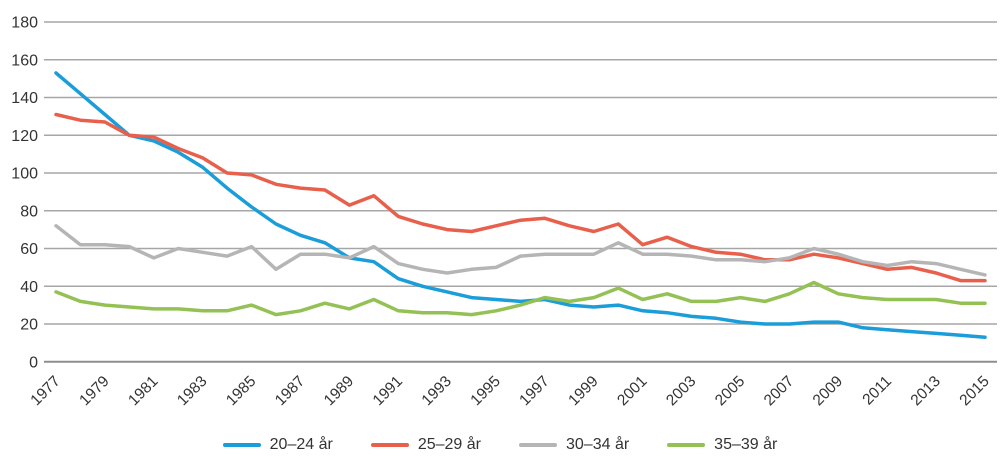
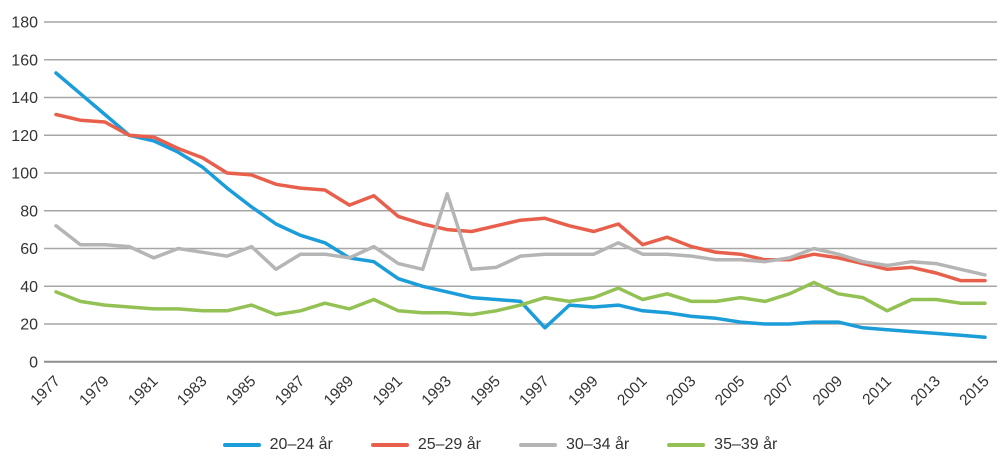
30–34 år/1993: 47 -> 89
20–24 år/1997: 33 -> 18
35–39 år/2011: 33 -> 27
